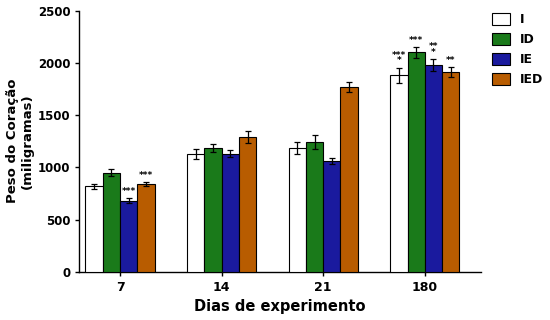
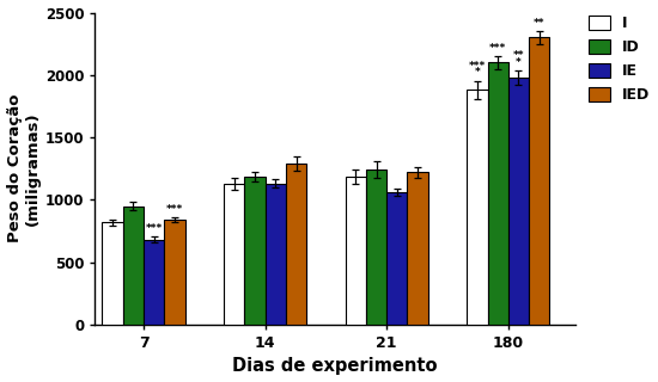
IED/21: 1770 -> 1220
IED/180: 1910 -> 2300
